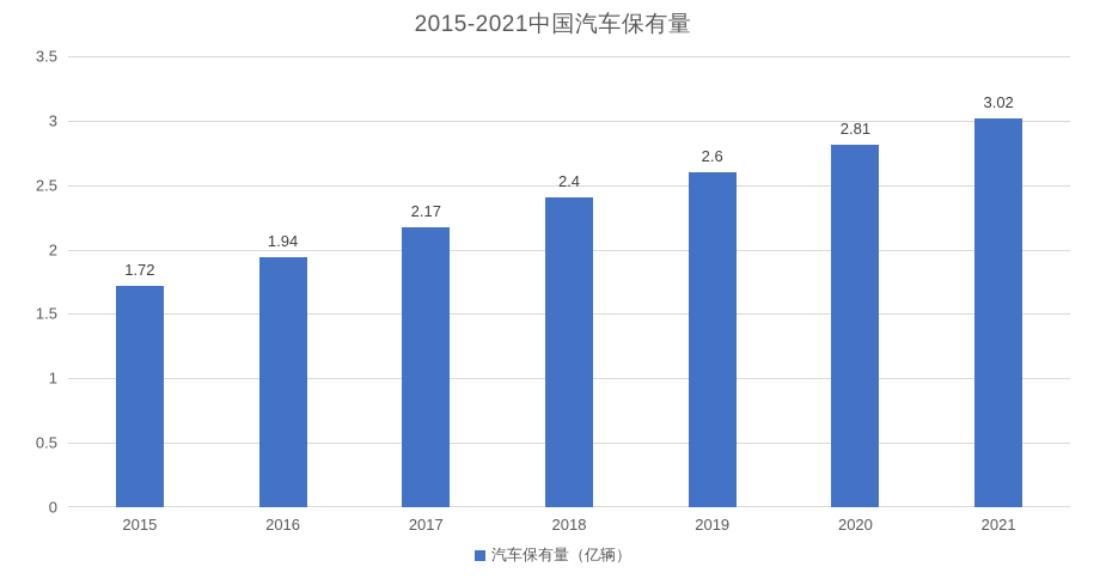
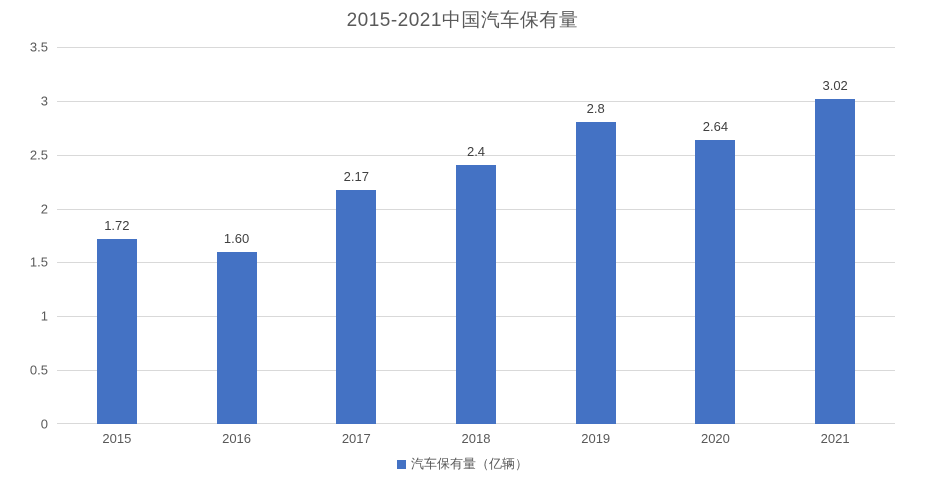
2016: 1.94 -> 1.60
2019: 2.6 -> 2.8
2020: 2.81 -> 2.64
